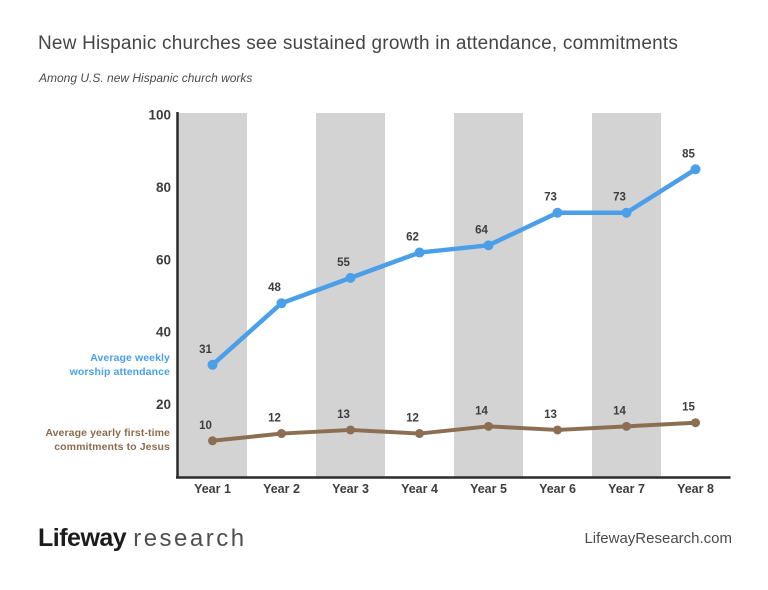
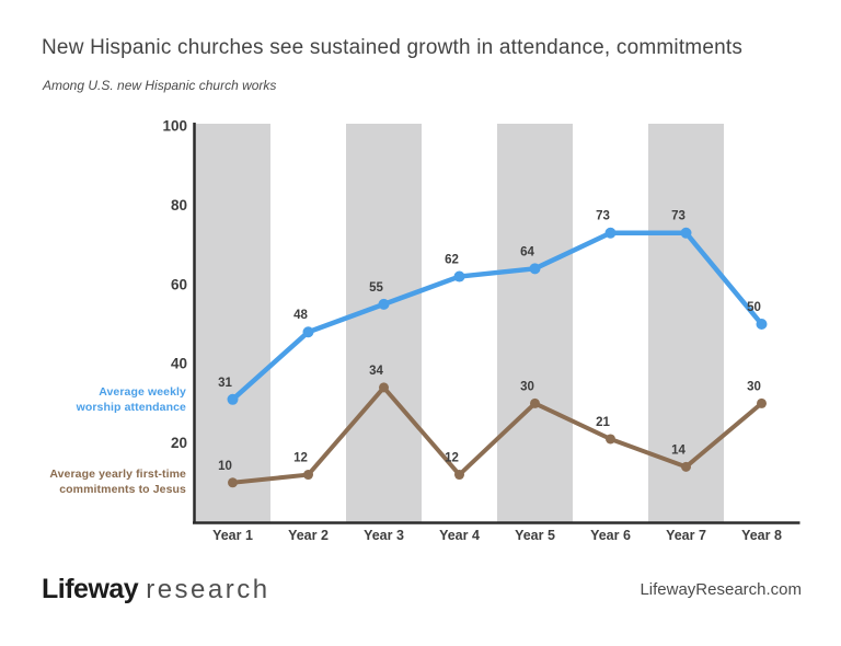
Average yearly first-time commitments to Jesus/Year 3: 13 -> 34
Average yearly first-time commitments to Jesus/Year 5: 14 -> 30
Average yearly first-time commitments to Jesus/Year 6: 13 -> 21
Average weekly worship attendance/Year 8: 85 -> 50
Average yearly first-time commitments to Jesus/Year 8: 15 -> 30
